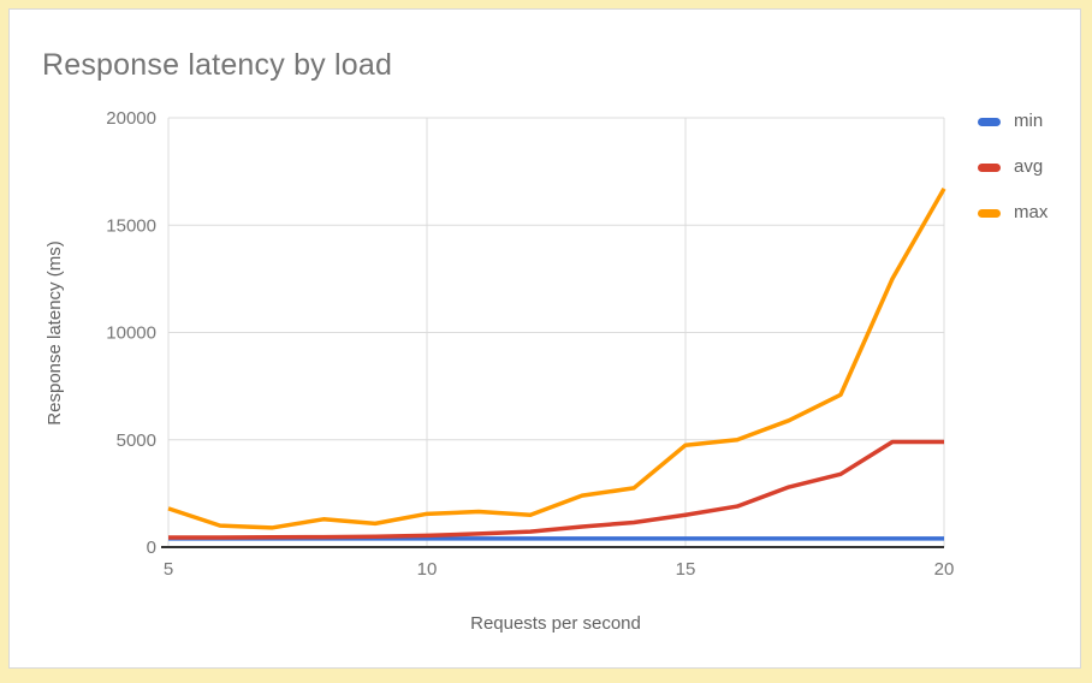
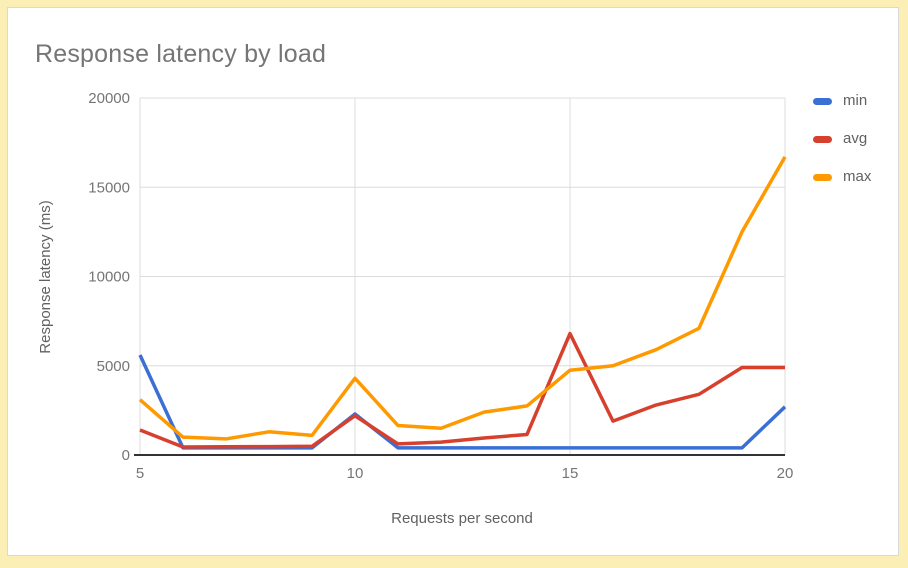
min/5: 400 -> 5600
avg/5: 400 -> 1400
max/5: 1800 -> 3100
min/10: 400 -> 2300
avg/10: 500 -> 2200
max/10: 1600 -> 4300
avg/15: 1500 -> 6800
min/20: 400 -> 2700
